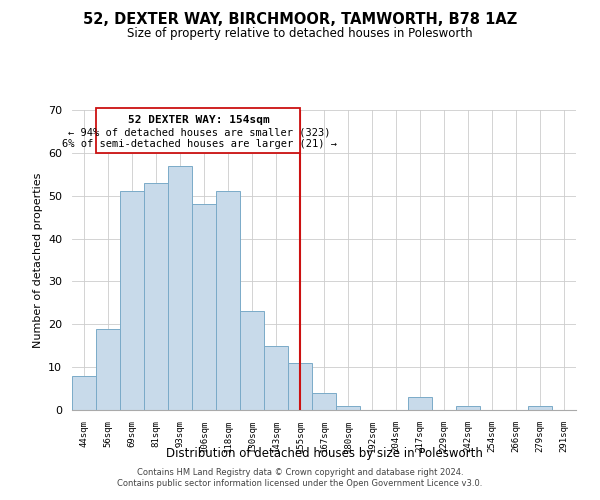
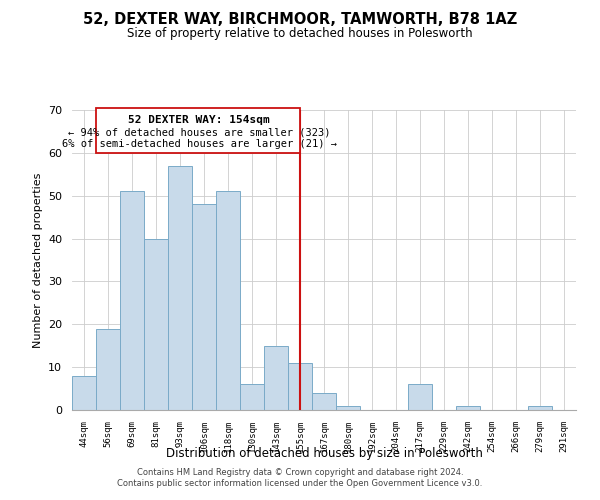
81sqm: 53 -> 40
130sqm: 23 -> 6
217sqm: 3 -> 6
